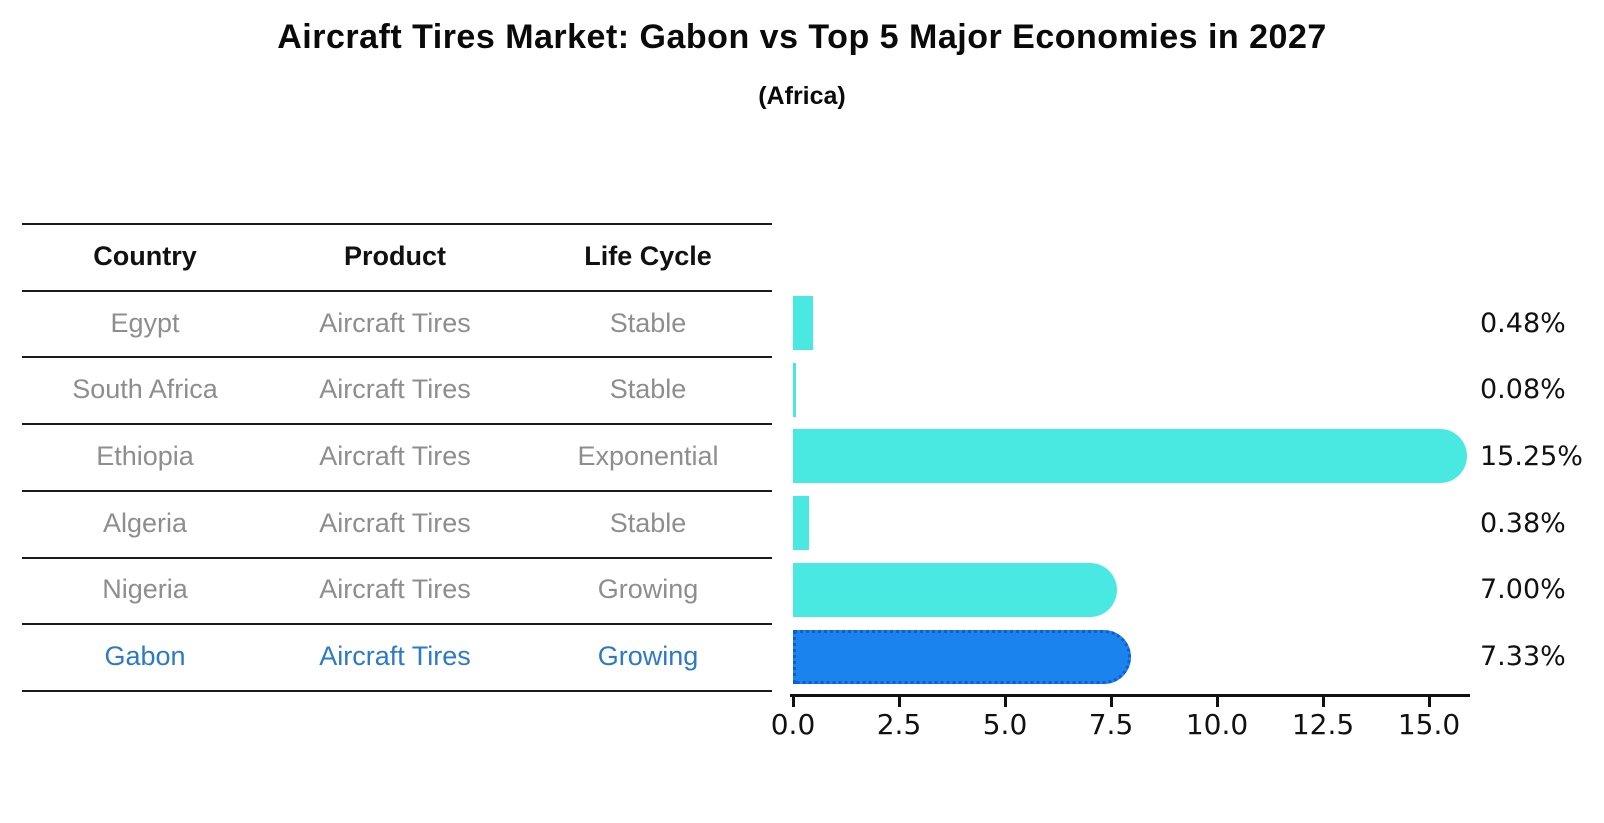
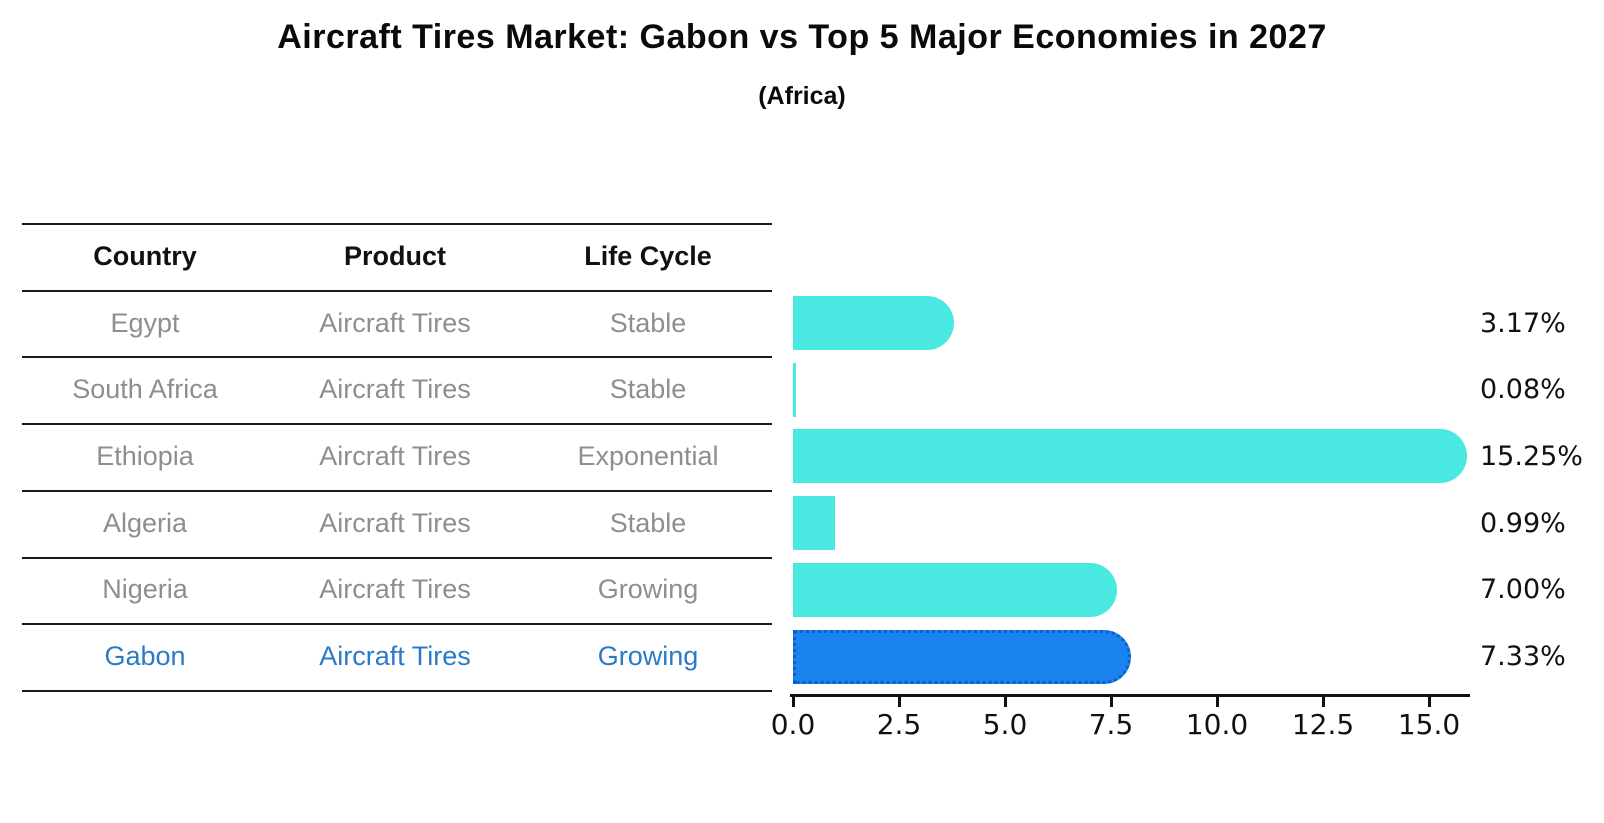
Egypt: 0.48% -> 3.17%
Algeria: 0.38% -> 0.99%
